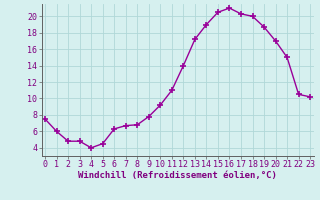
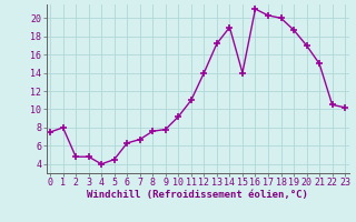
1: 6.0 -> 8.0
8: 6.8 -> 7.6
15: 20.5 -> 14.0
